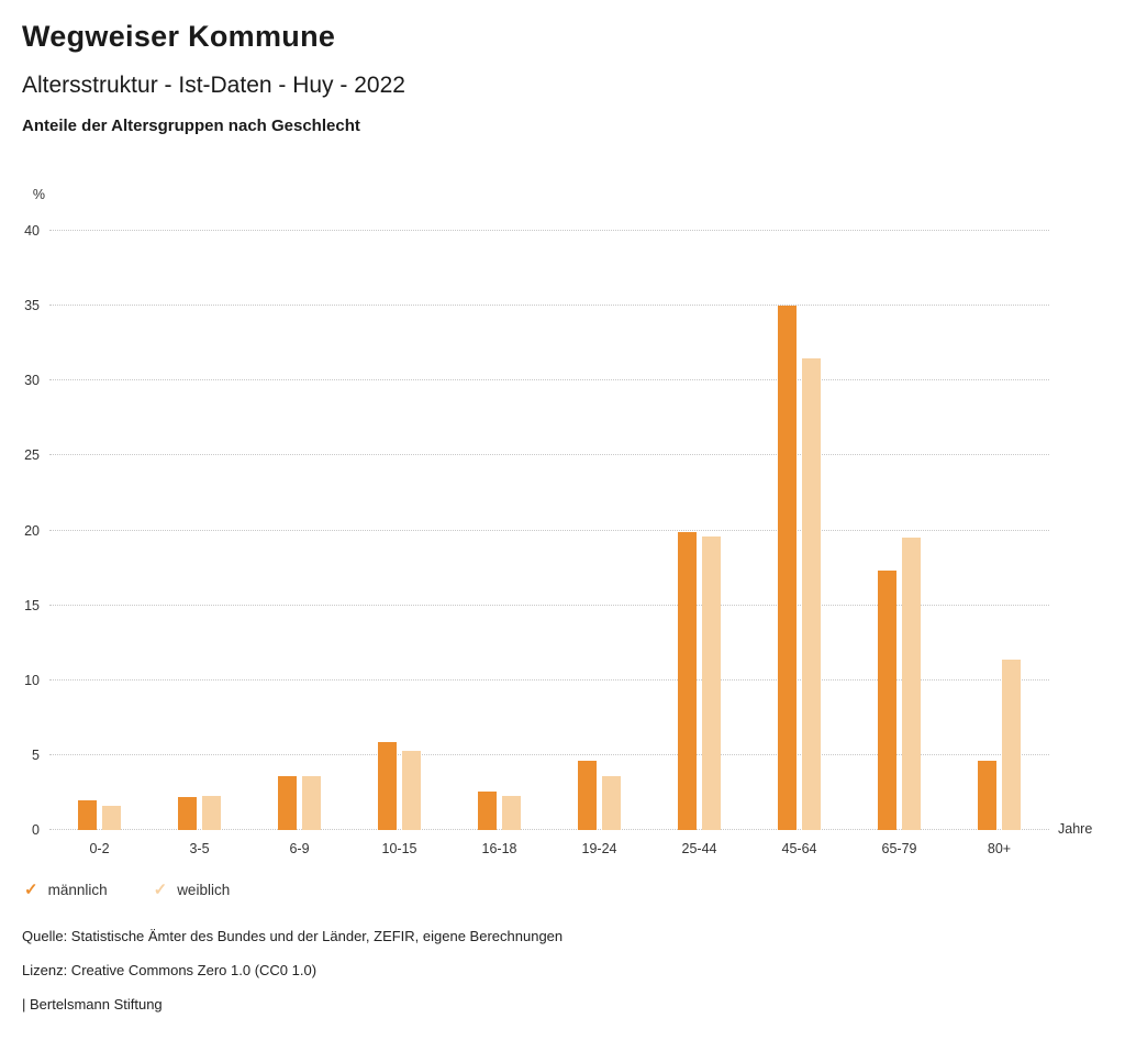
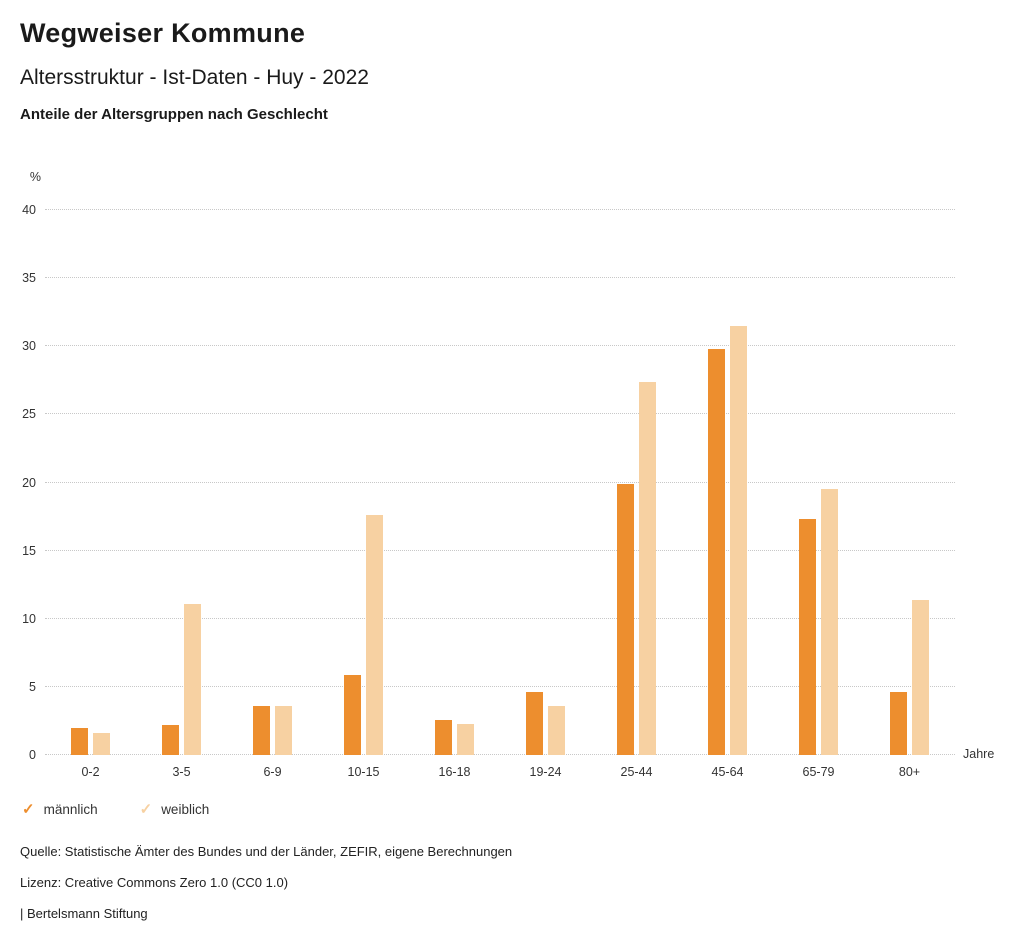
weiblich/3-5: 2.3 -> 11.1
weiblich/10-15: 5.3 -> 17.6
weiblich/25-44: 19.6 -> 27.4
männlich/45-64: 35.0 -> 29.8
